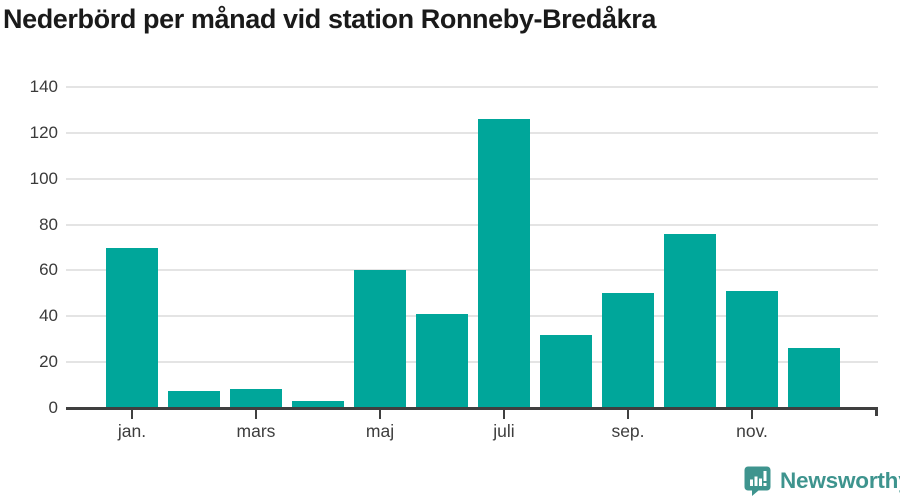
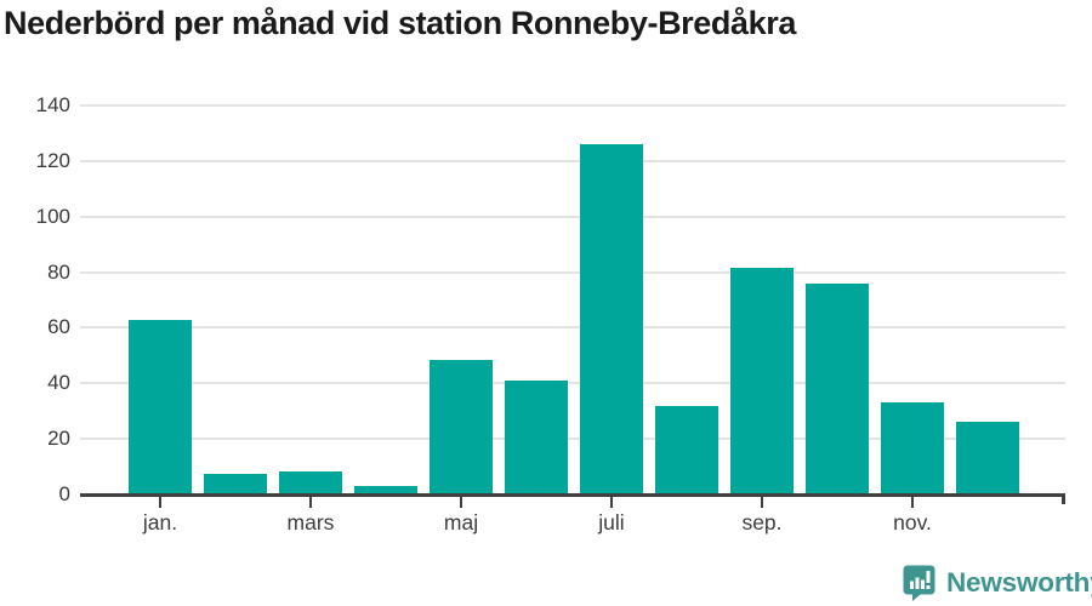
jan.: 70 -> 63
maj: 60 -> 48
sep.: 50 -> 82
nov.: 51 -> 33
